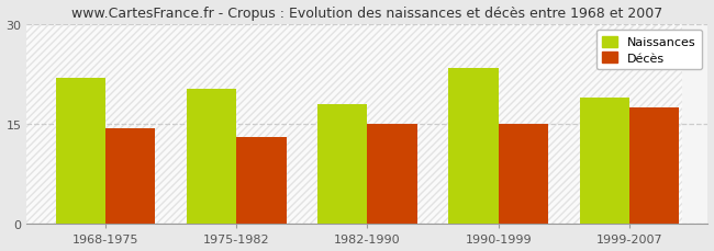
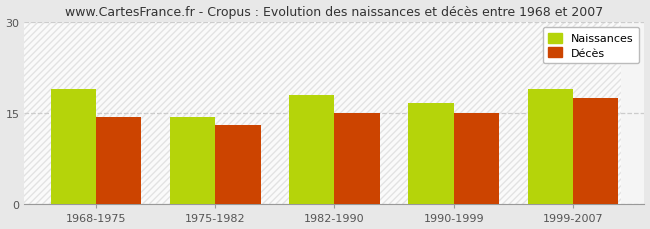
Naissances/1968-1975: 21.8 -> 19.0
Naissances/1975-1982: 20.2 -> 14.4
Naissances/1990-1999: 23.4 -> 16.7
